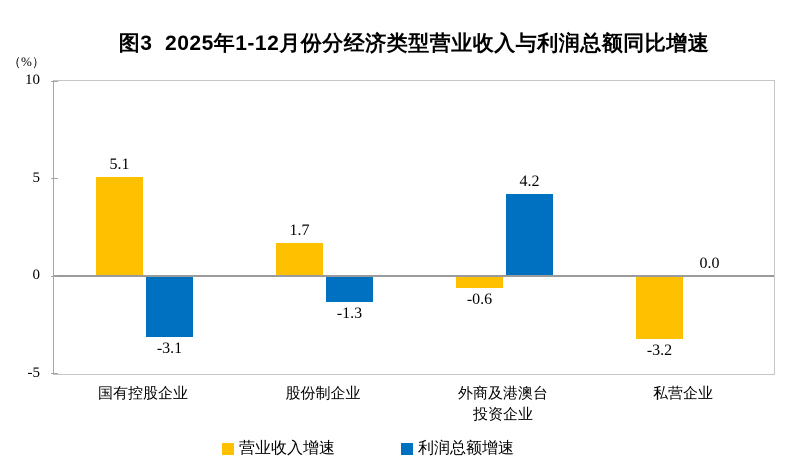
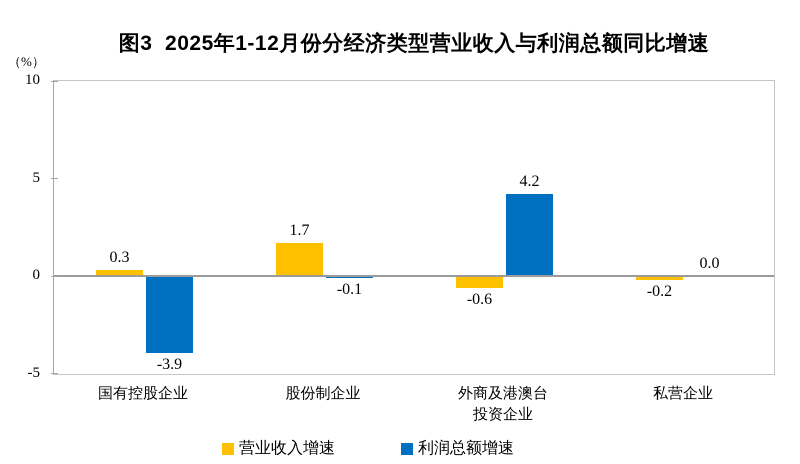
营业收入增速/国有控股企业: 5.1 -> 0.3
利润总额增速/国有控股企业: -3.1 -> -3.9
利润总额增速/股份制企业: -1.3 -> -0.1
营业收入增速/私营企业: -3.2 -> -0.2
